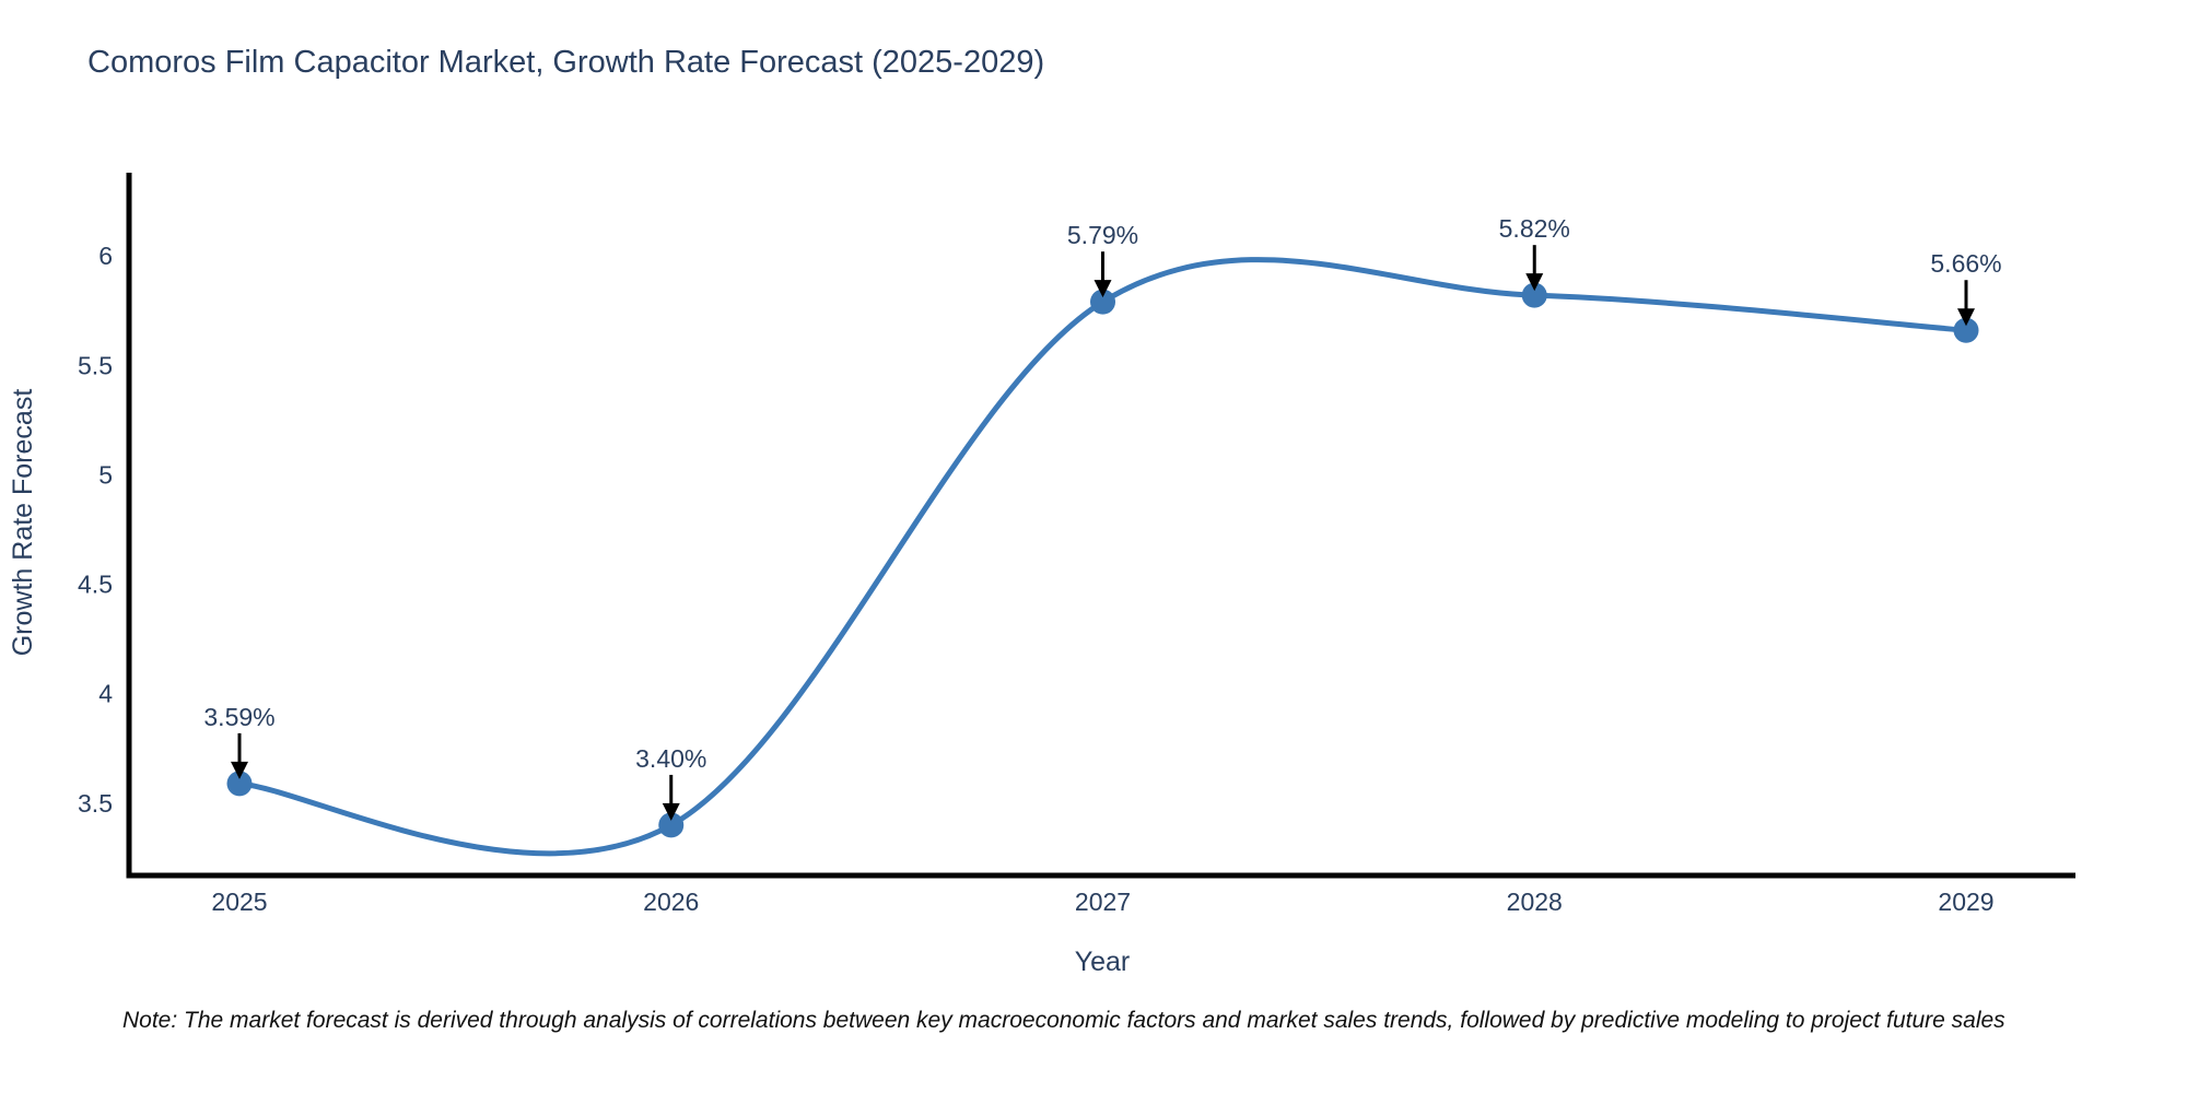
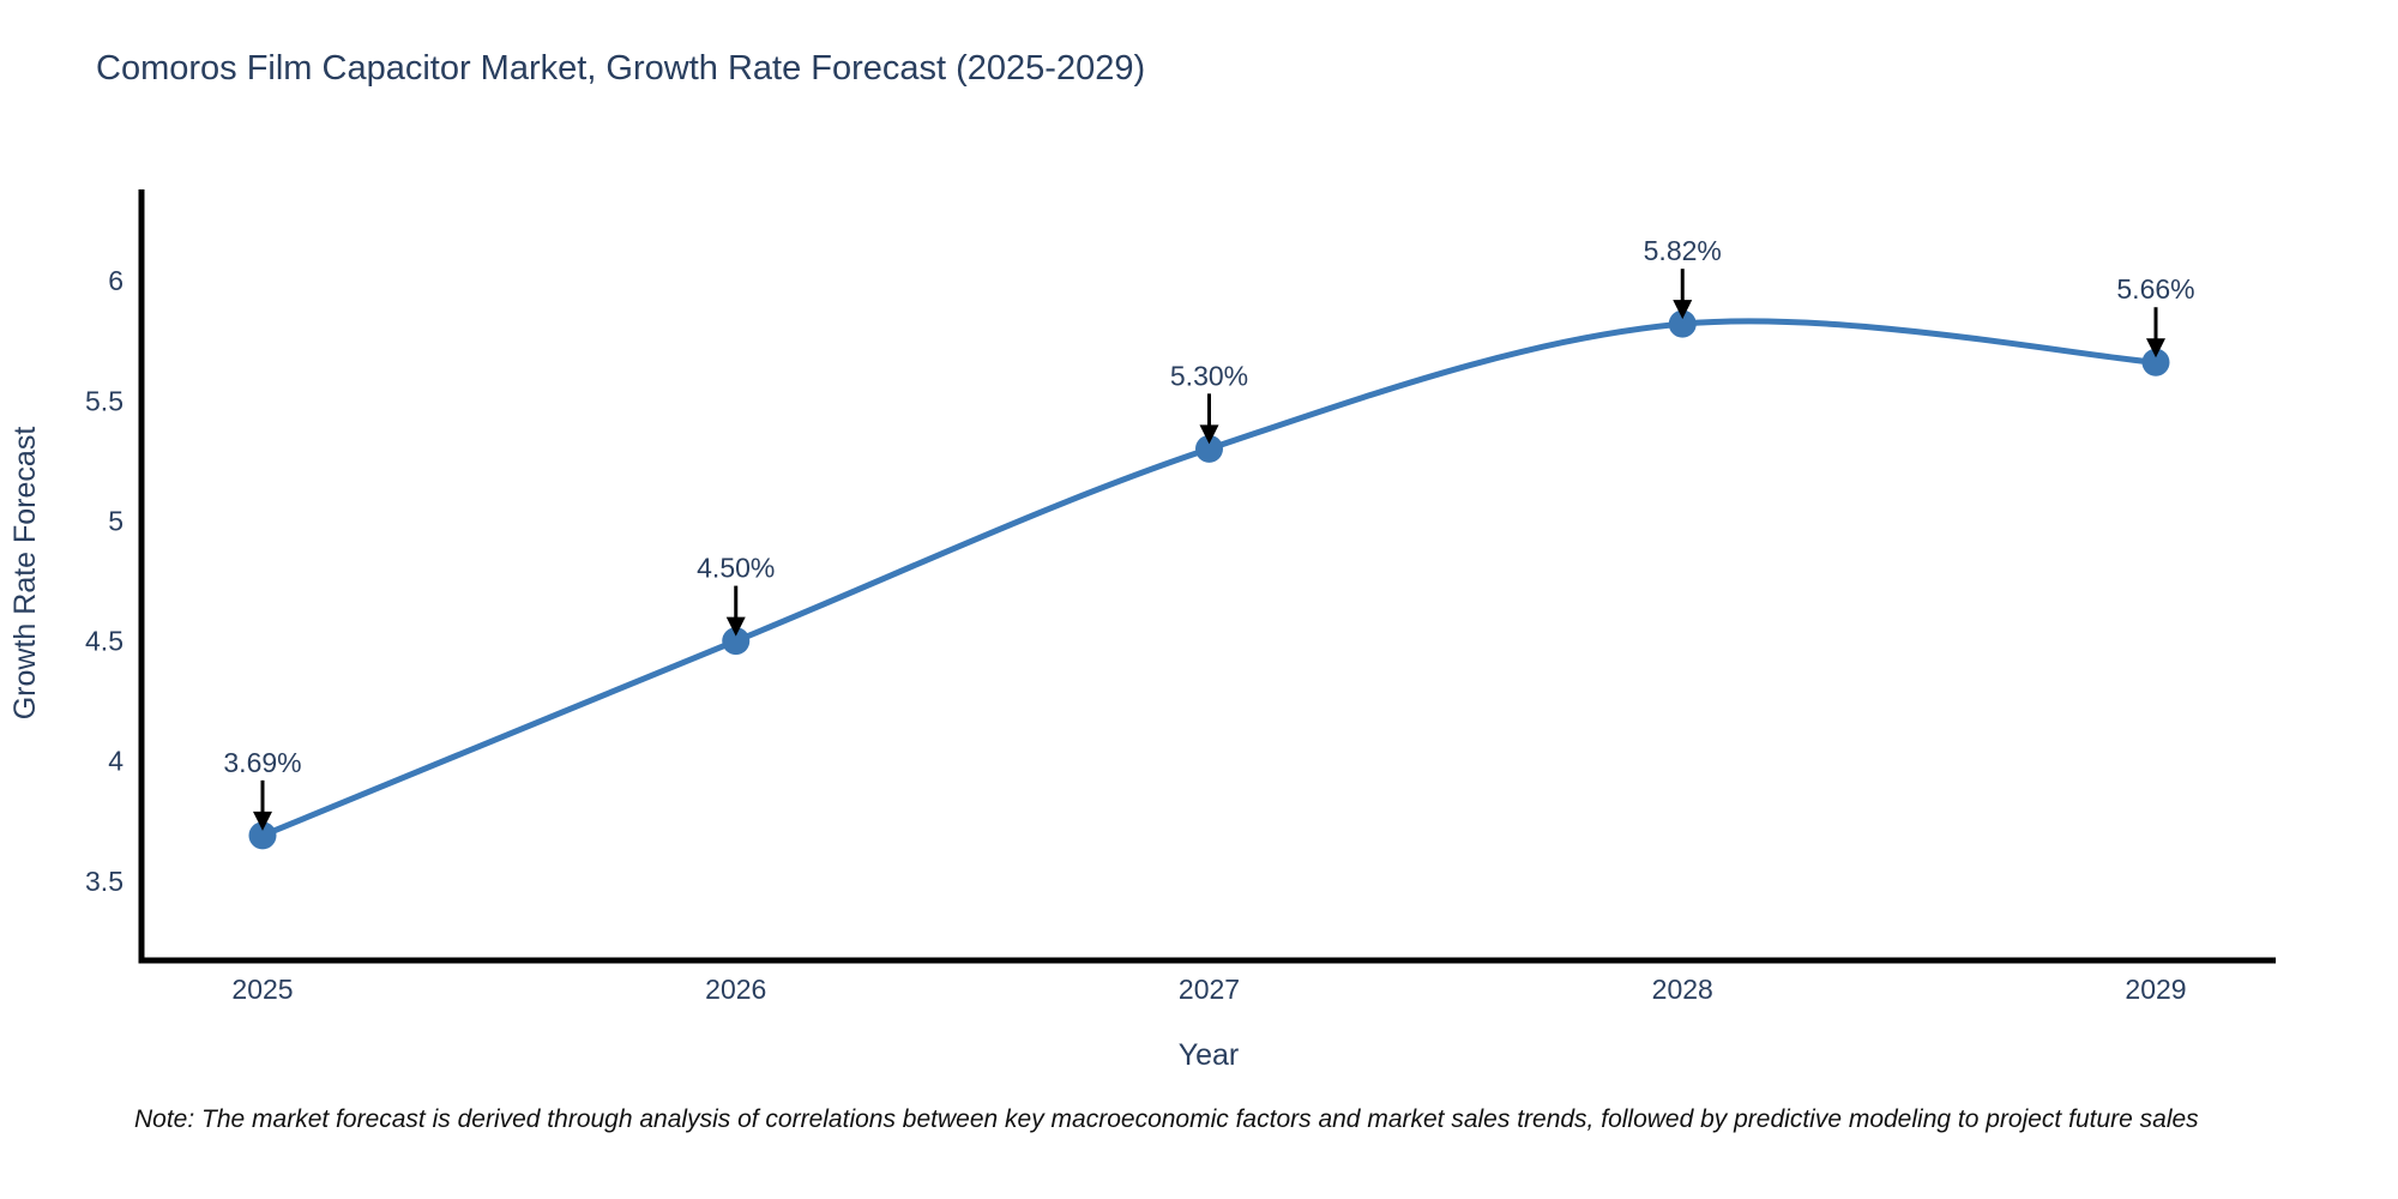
2025: 3.59% -> 3.69%
2026: 3.40% -> 4.50%
2027: 5.79% -> 5.30%
